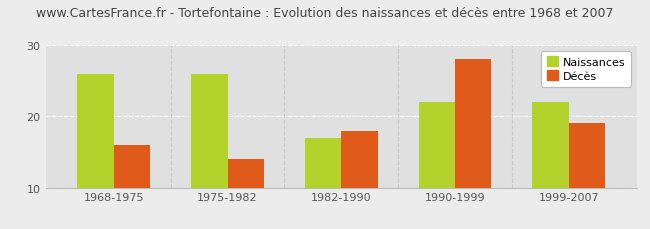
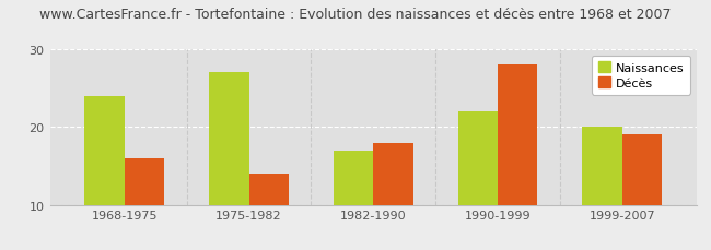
Naissances/1968-1975: 26 -> 24
Naissances/1975-1982: 26 -> 27
Naissances/1999-2007: 22 -> 20
